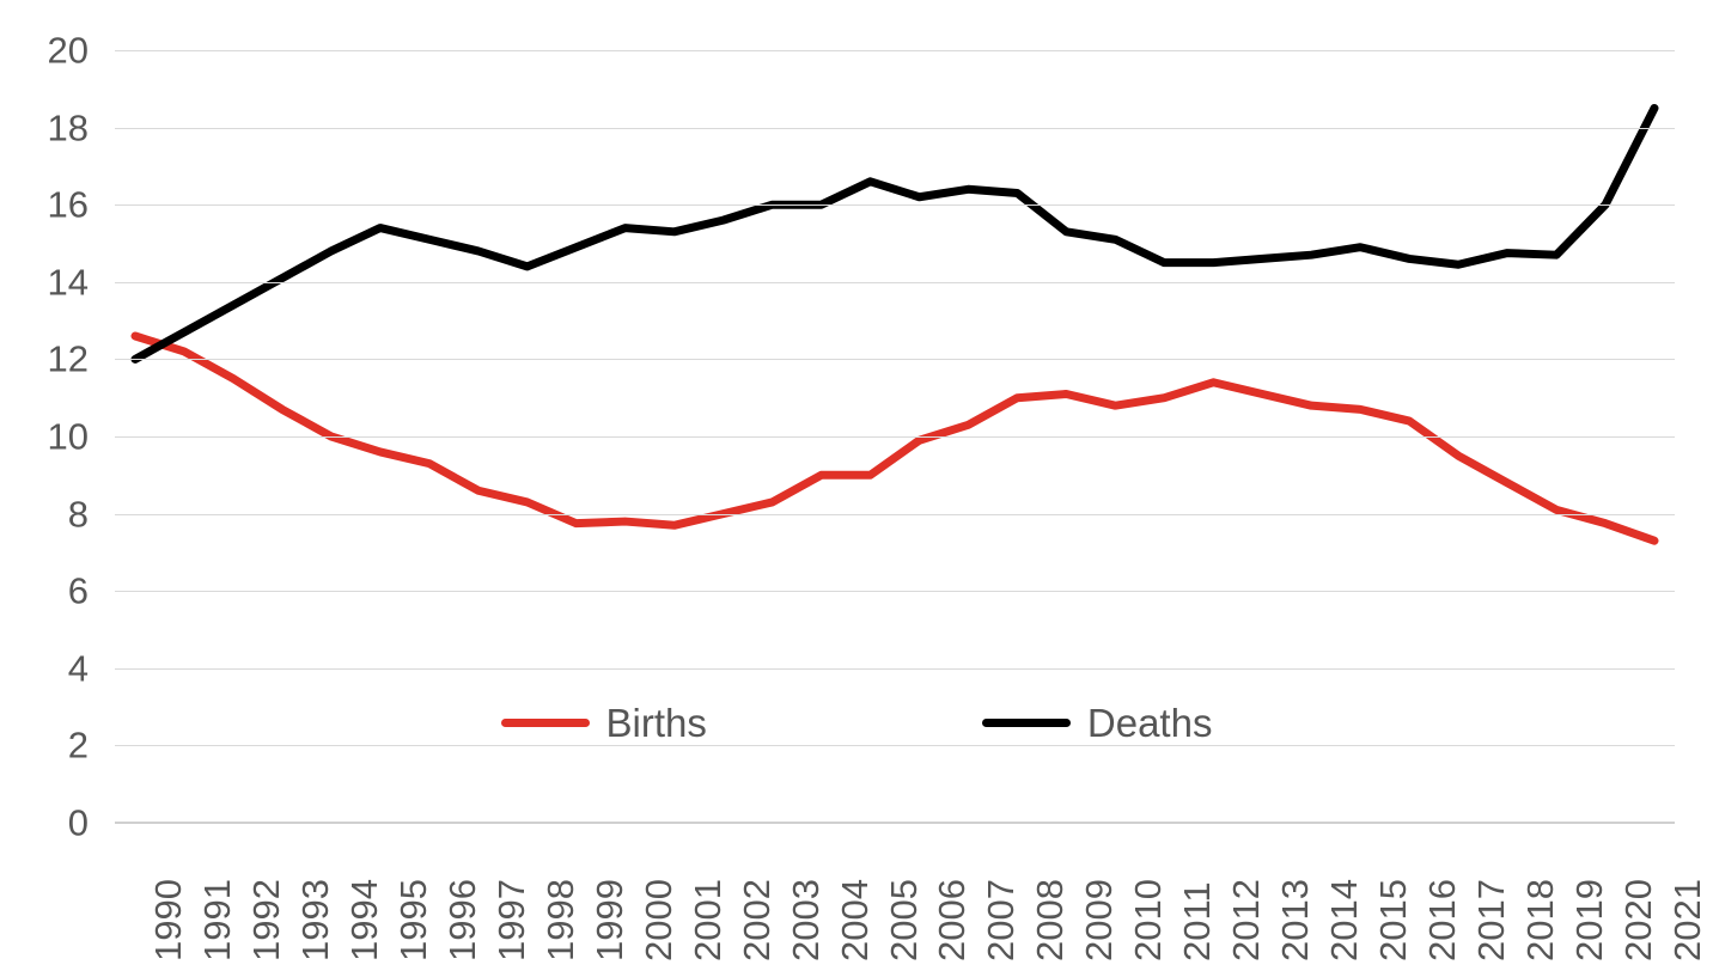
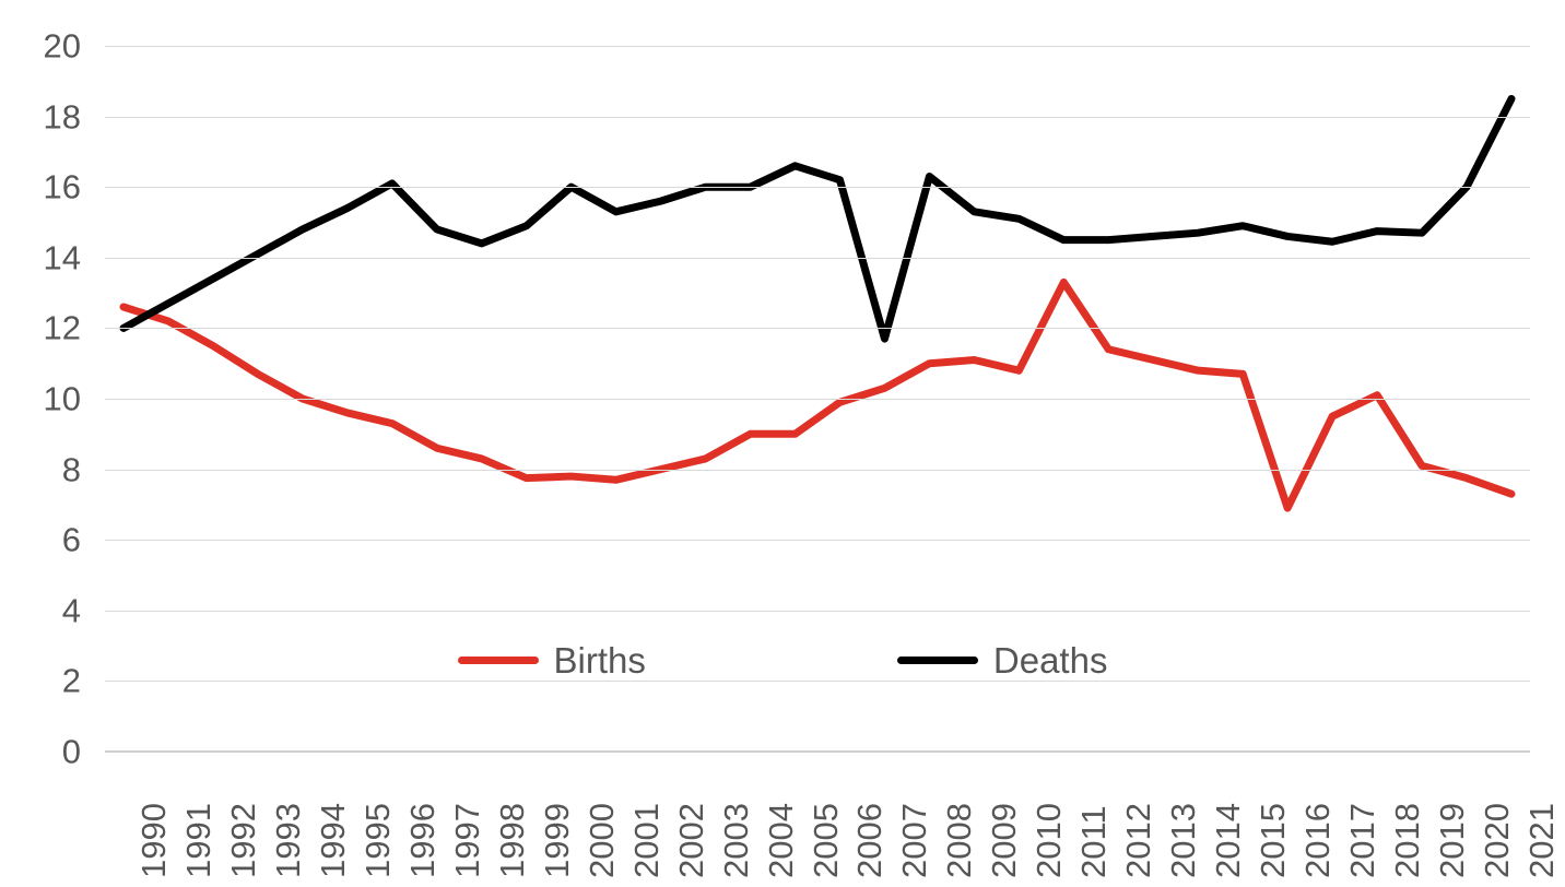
Deaths/1996: 15.1 -> 16.1
Deaths/2000: 15.4 -> 16.0
Deaths/2007: 16.4 -> 11.7
Births/2011: 11.0 -> 13.3
Births/2016: 10.4 -> 6.9
Births/2018: 8.8 -> 10.1
